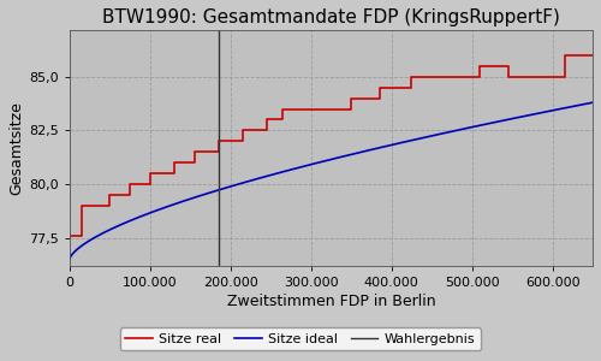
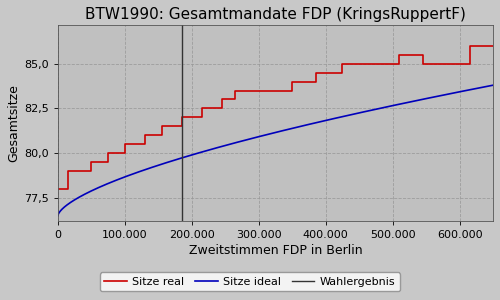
Sitze real/0: 77,6 -> 78,0
